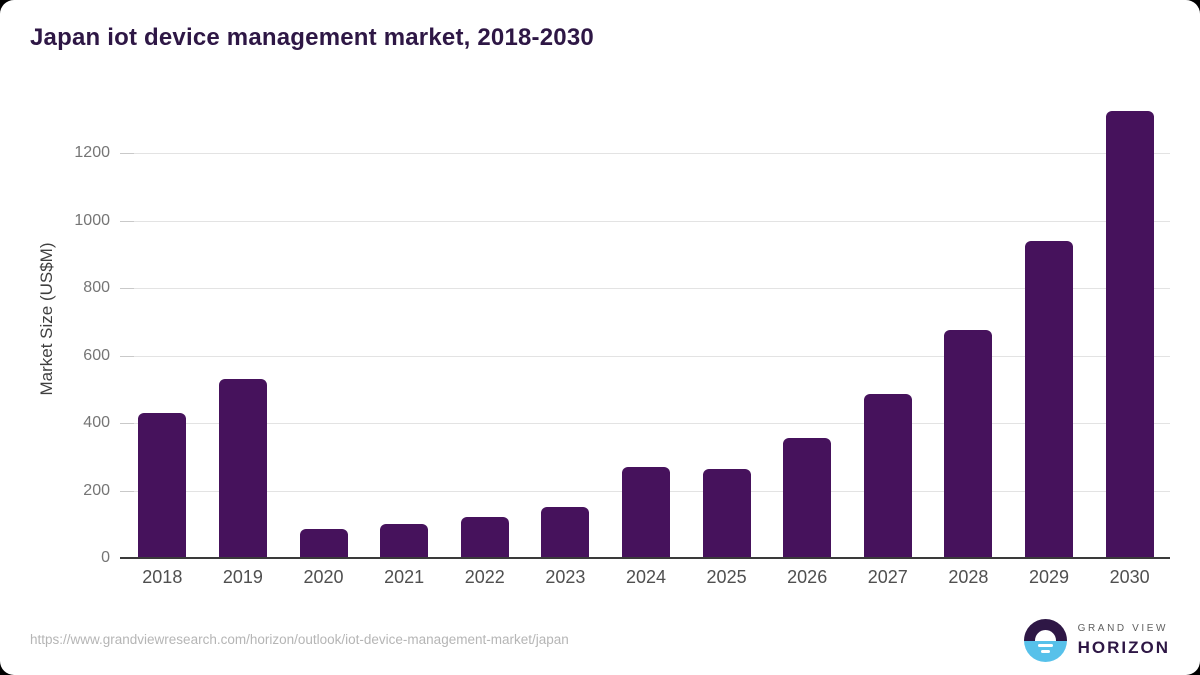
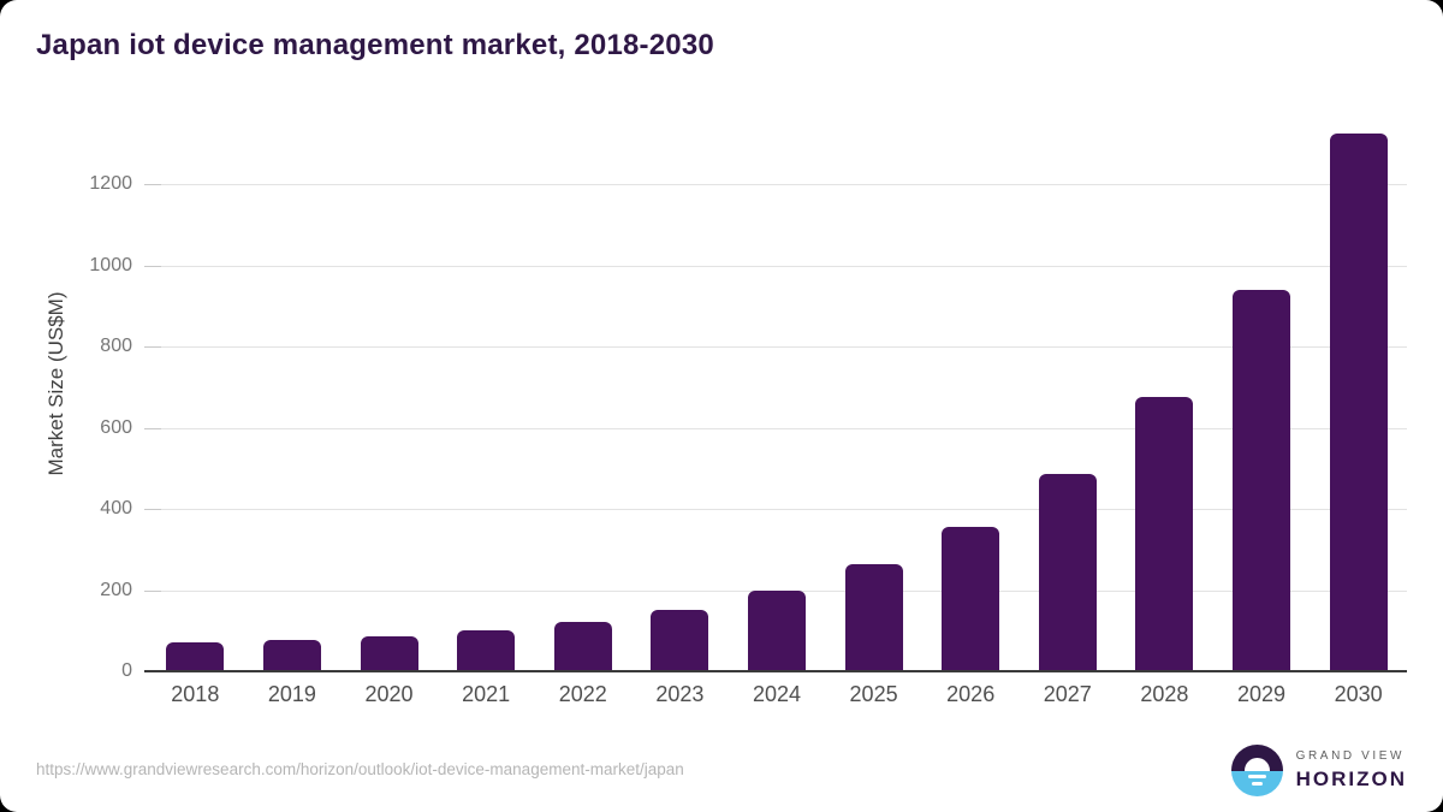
2018: 430 -> 70
2019: 530 -> 80
2024: 270 -> 200
